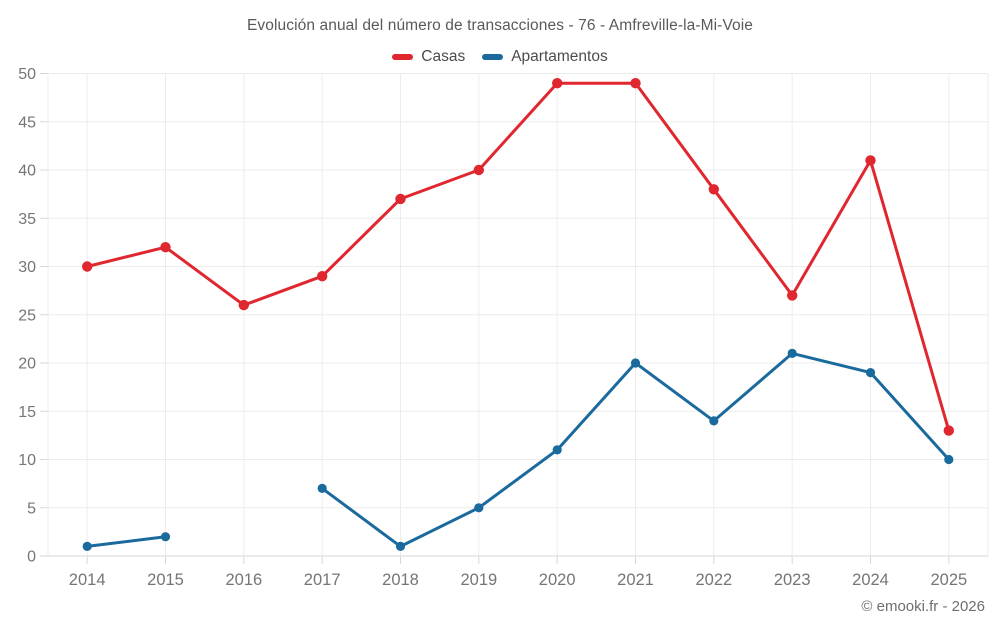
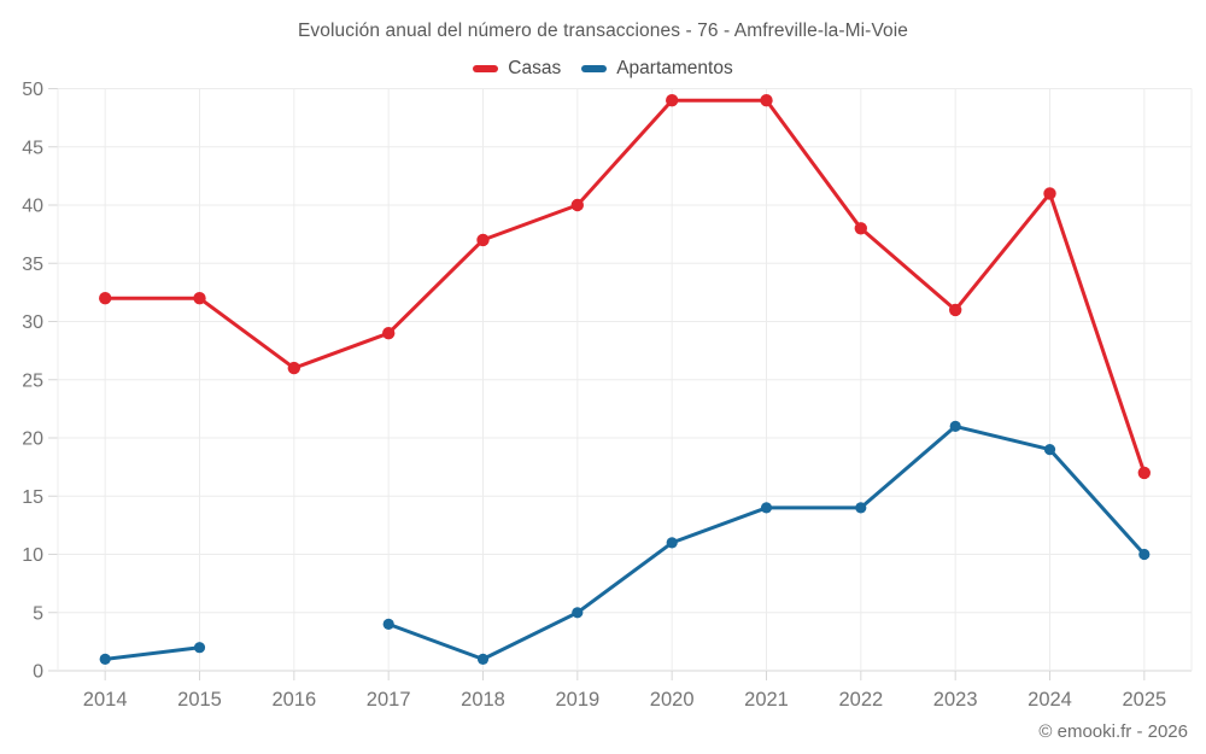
Casas/2014: 30 -> 32
Apartamentos/2017: 7 -> 4
Apartamentos/2021: 20 -> 14
Casas/2023: 27 -> 31
Casas/2025: 13 -> 17
